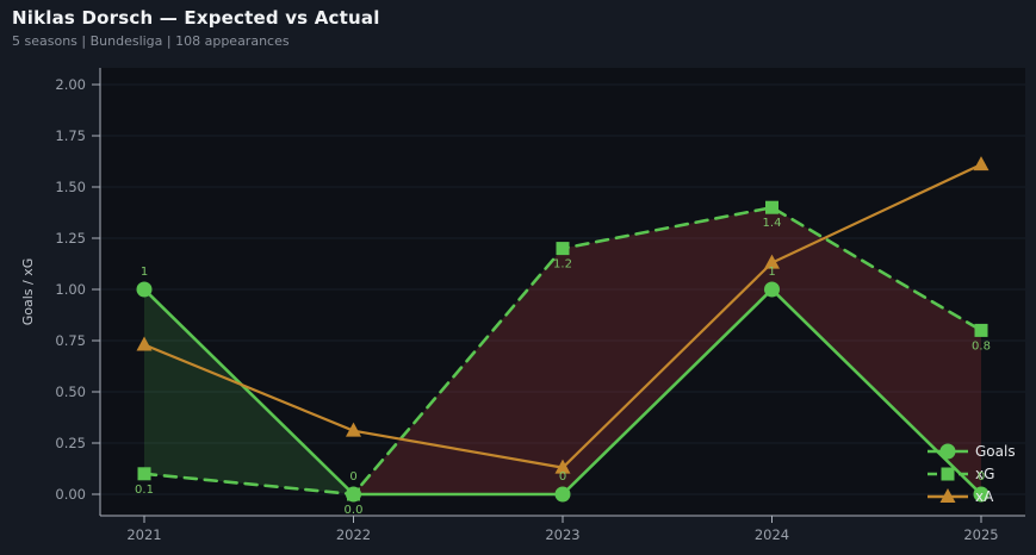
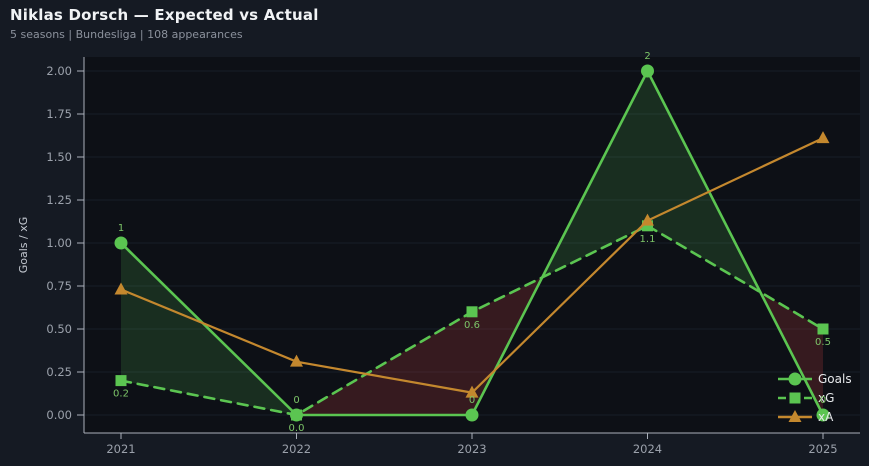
xG/2021: 0.1 -> 0.2
xG/2023: 1.2 -> 0.6
Goals/2024: 1 -> 2
xG/2024: 1.4 -> 1.1
xG/2025: 0.8 -> 0.5
